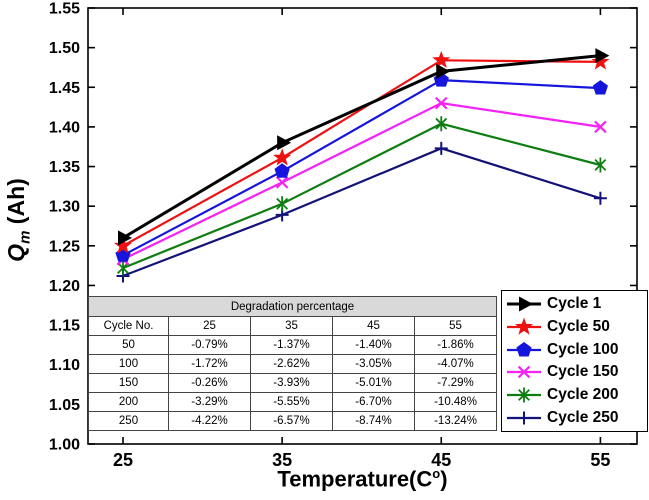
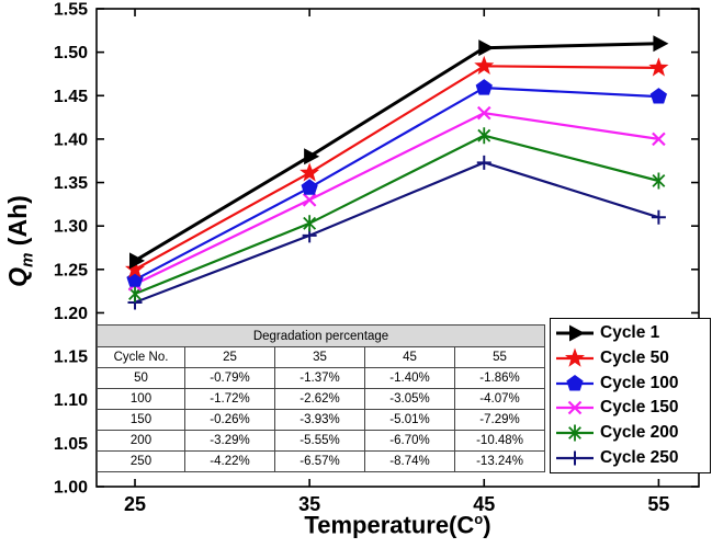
Cycle 1/45: 1.47 -> 1.50
Cycle 1/55: 1.49 -> 1.51
